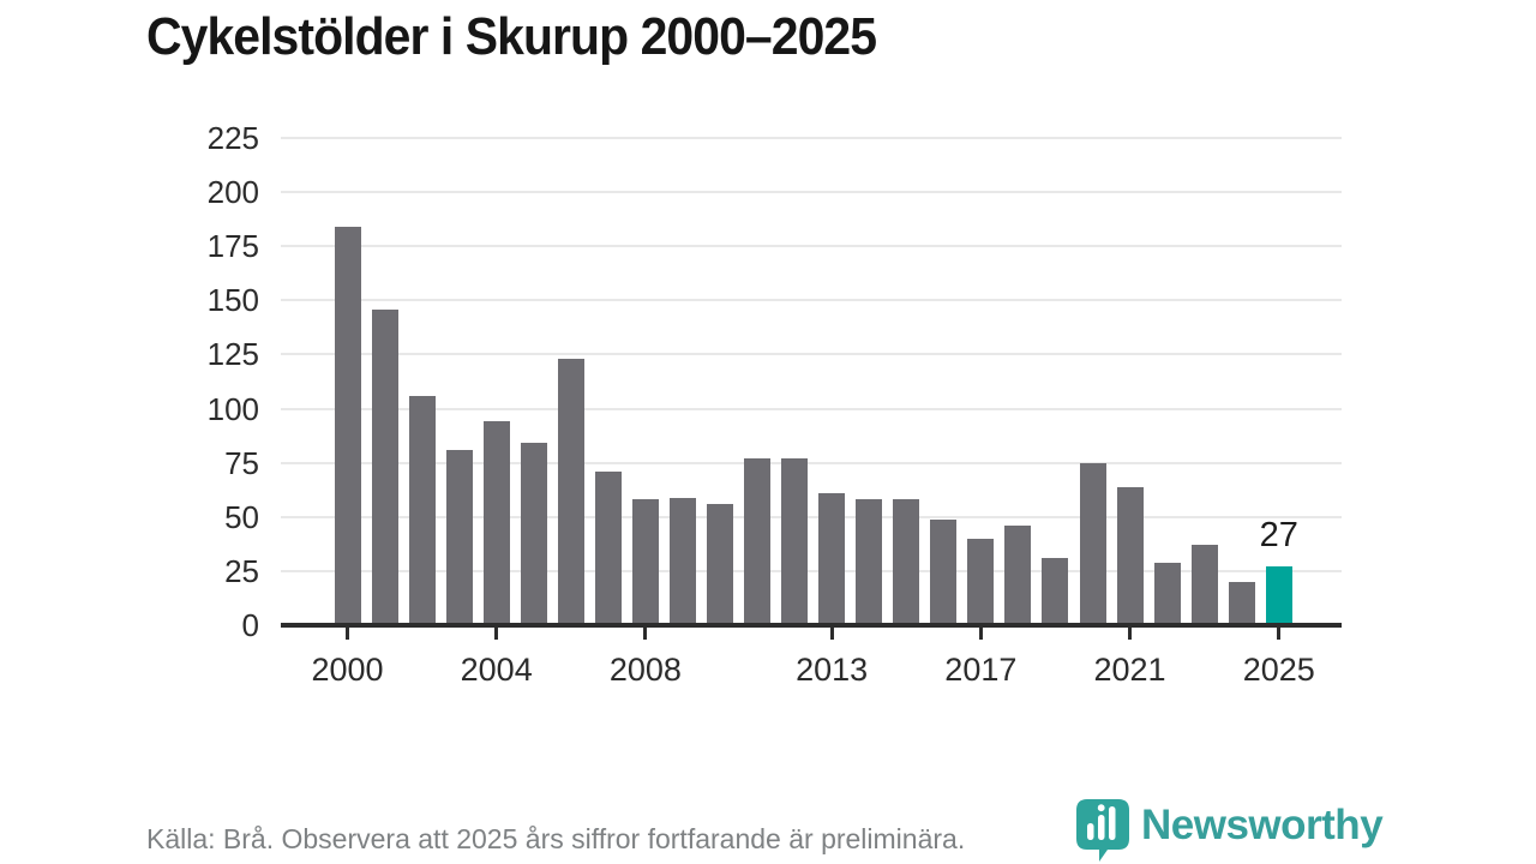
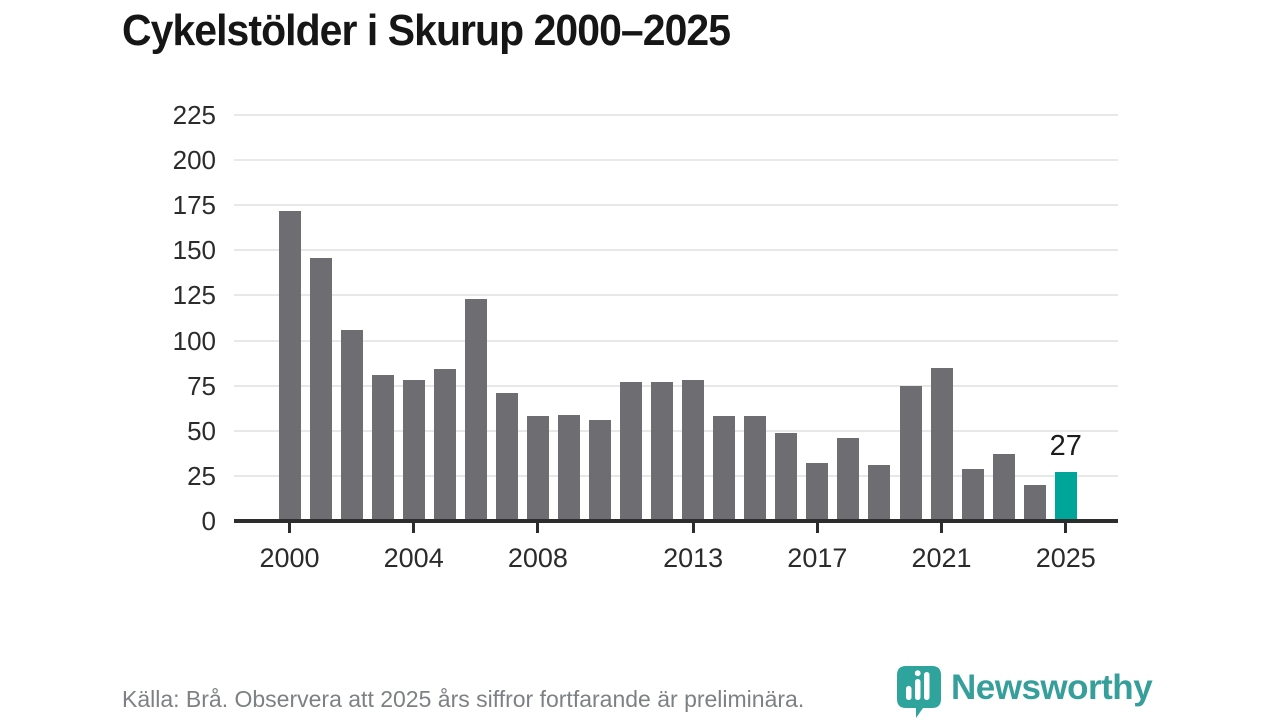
2000: 184 -> 172
2004: 94 -> 78
2013: 61 -> 78
2017: 40 -> 32
2021: 64 -> 85
